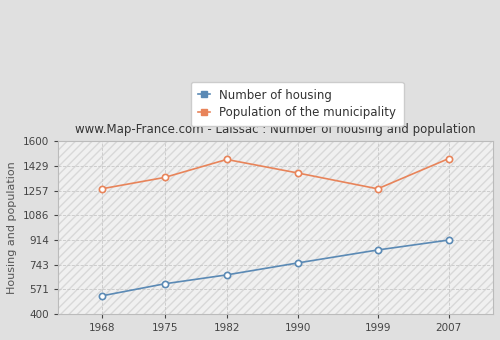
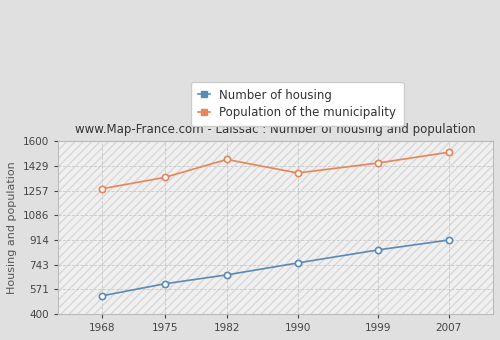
Population of the municipality/1999: 1270 -> 1450
Population of the municipality/2007: 1480 -> 1520
